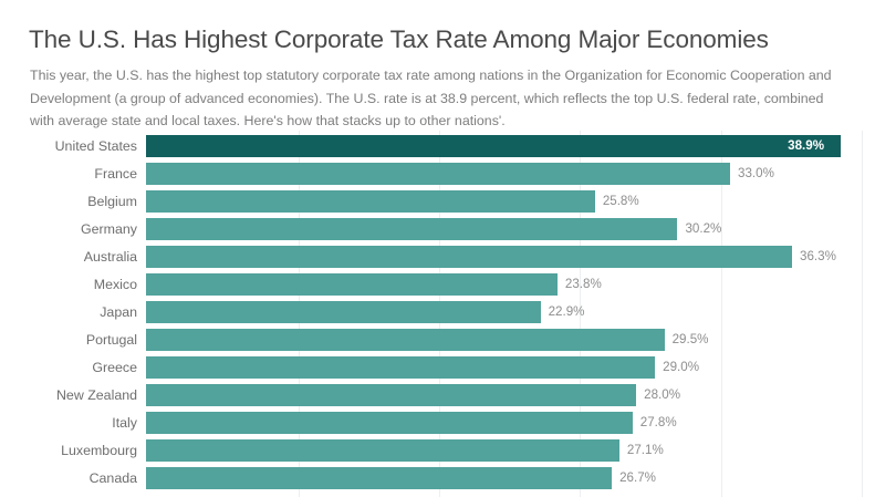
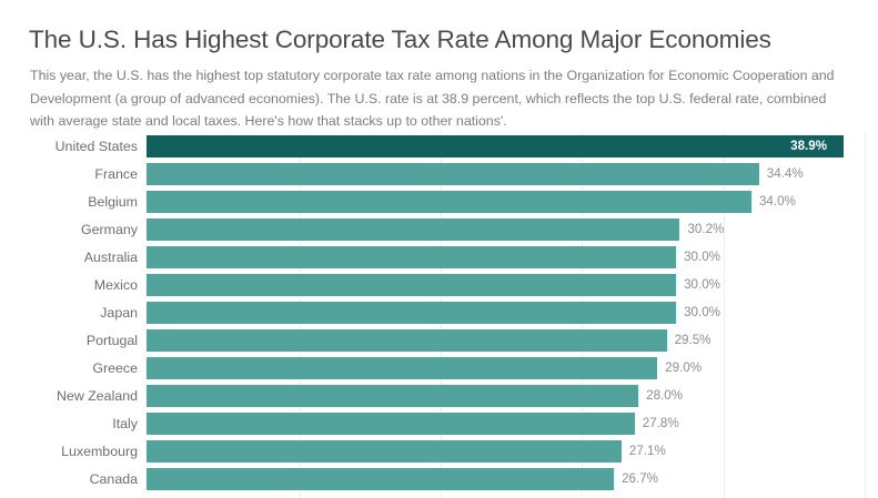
France: 33.0% -> 34.4%
Belgium: 25.8% -> 34.0%
Australia: 36.3% -> 30.0%
Mexico: 23.8% -> 30.0%
Japan: 22.9% -> 30.0%
